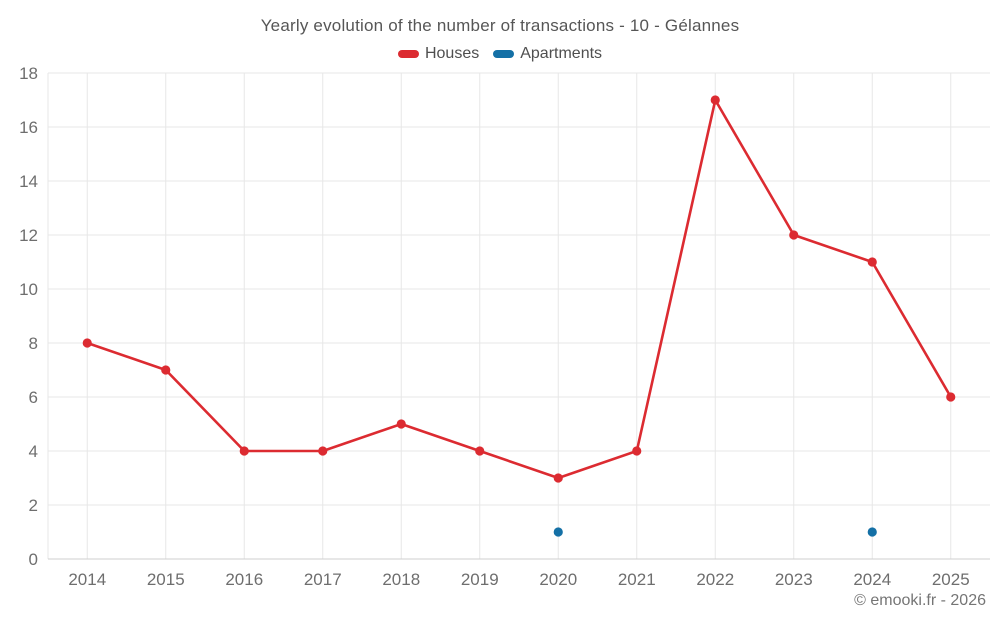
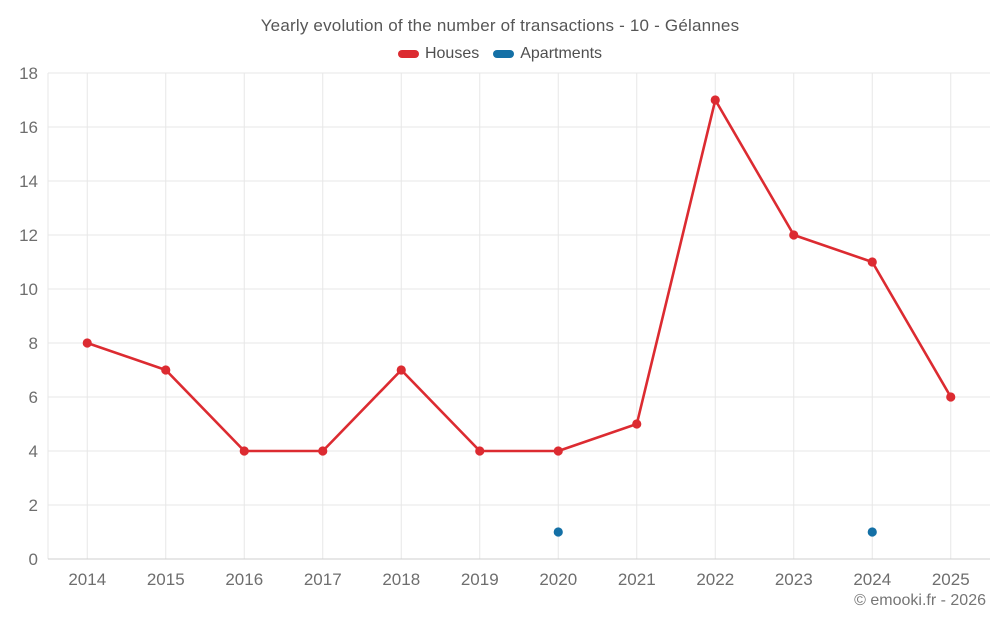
Houses/2018: 5 -> 7
Houses/2020: 3 -> 4
Houses/2021: 4 -> 5
